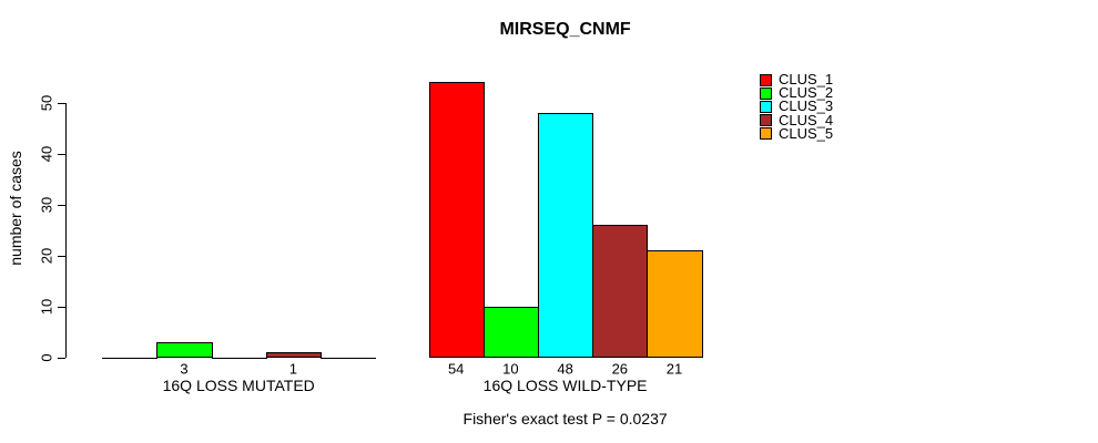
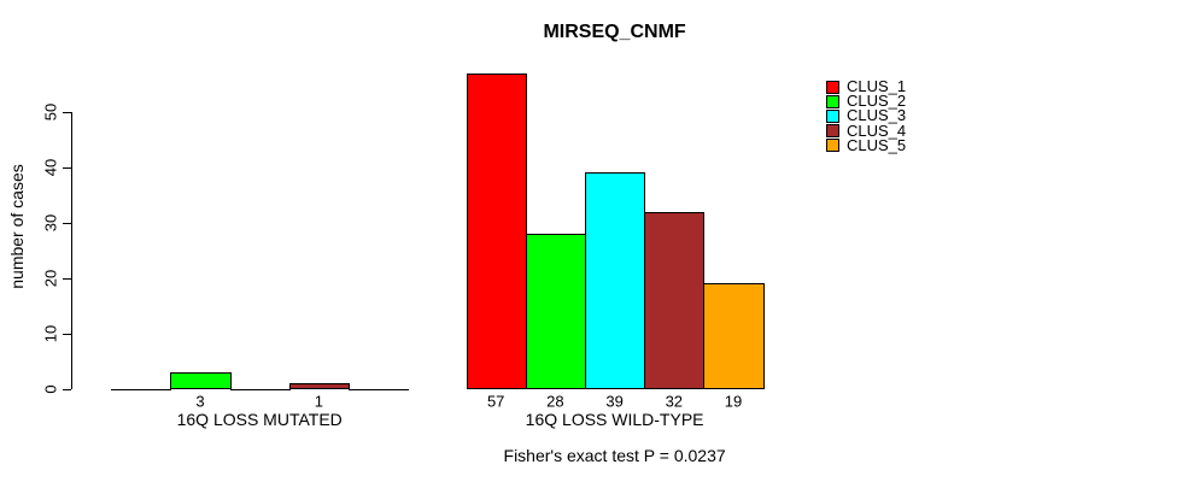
CLUS_1/16Q LOSS WILD-TYPE: 54 -> 57
CLUS_2/16Q LOSS WILD-TYPE: 10 -> 28
CLUS_3/16Q LOSS WILD-TYPE: 48 -> 39
CLUS_4/16Q LOSS WILD-TYPE: 26 -> 32
CLUS_5/16Q LOSS WILD-TYPE: 21 -> 19
